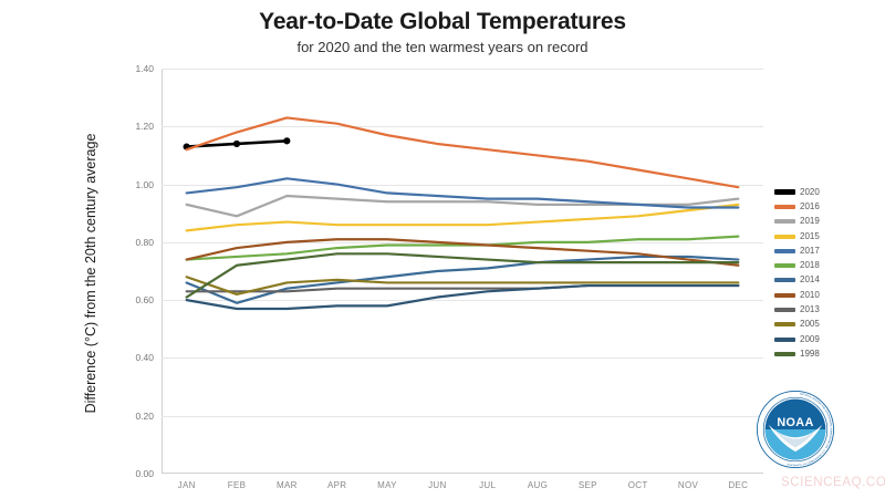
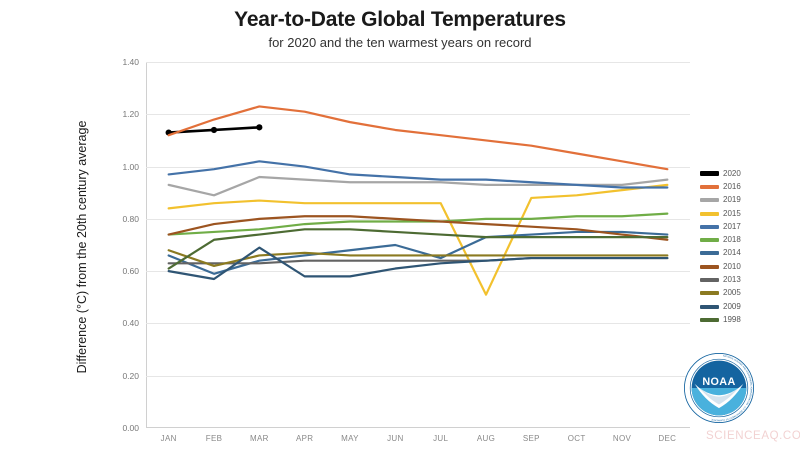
2009/MAR: 0.57 -> 0.69
2014/JUL: 0.71 -> 0.65
2015/AUG: 0.87 -> 0.51
